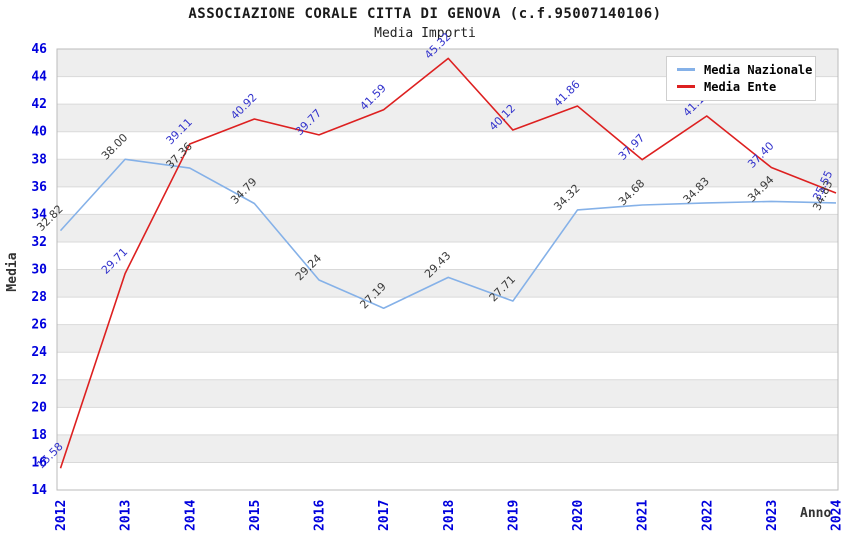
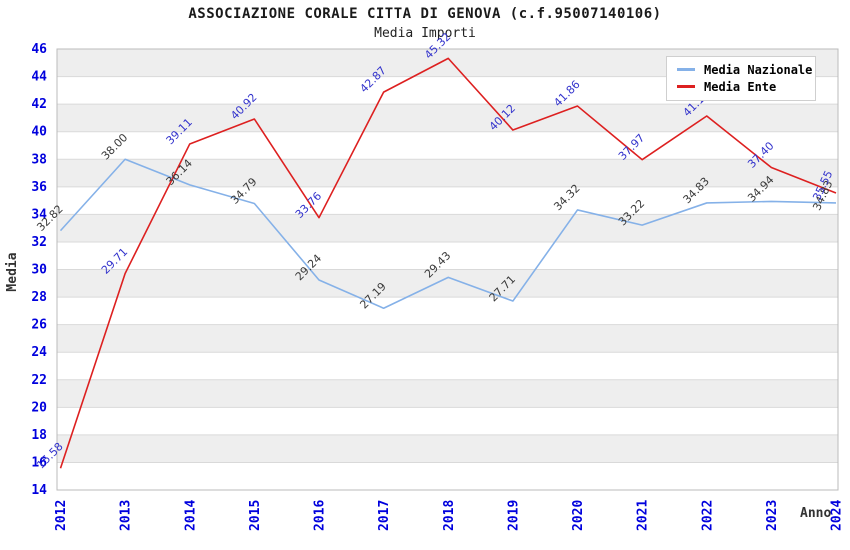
Media Nazionale/2014: 37.36 -> 36.14
Media Ente/2016: 39.77 -> 33.76
Media Ente/2017: 41.59 -> 42.87
Media Nazionale/2021: 34.68 -> 33.22
